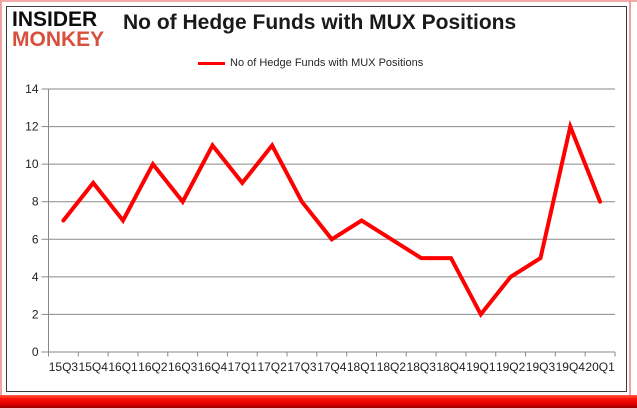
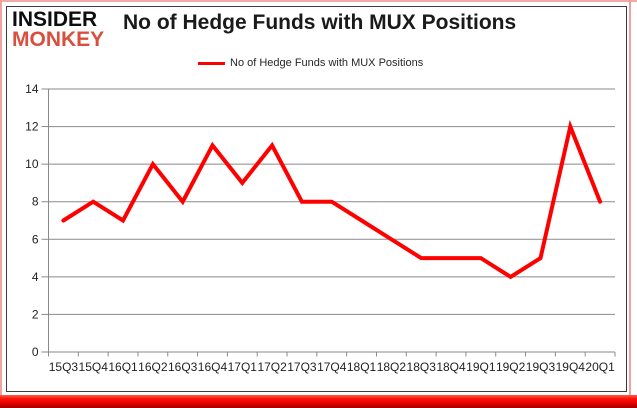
15Q4: 9 -> 8
17Q4: 6 -> 8
19Q1: 2 -> 5
